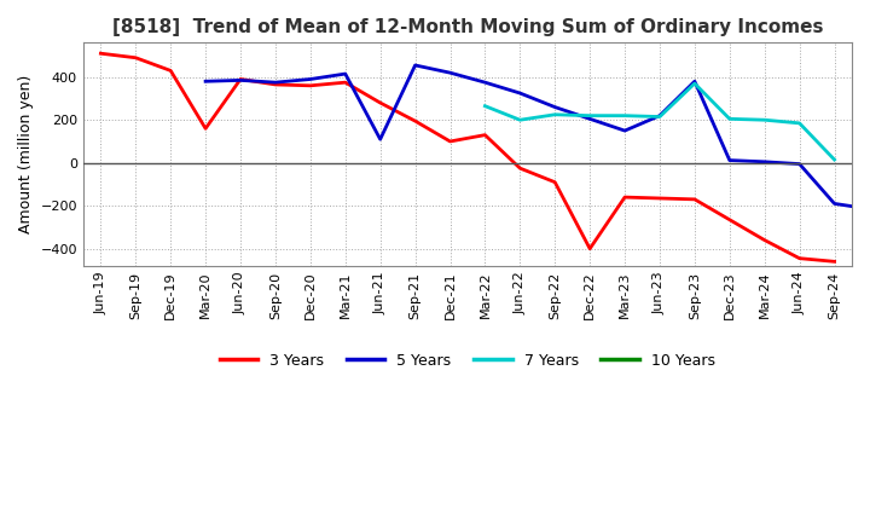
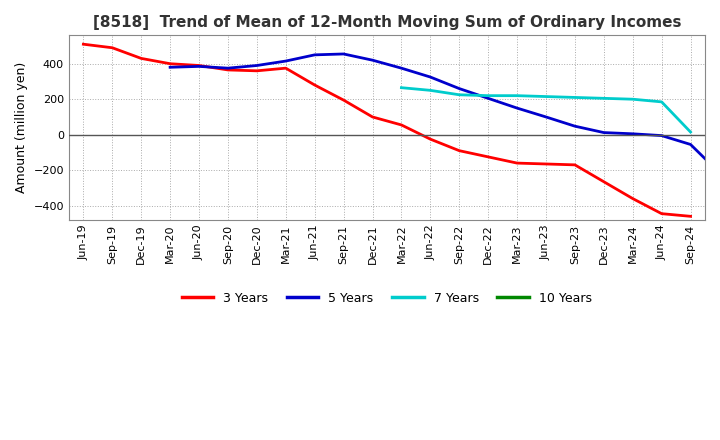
3 Years/Mar-20: 160 -> 400
5 Years/Jun-21: 110 -> 450
3 Years/Mar-22: 130 -> 60
7 Years/Jun-22: 200 -> 250
3 Years/Dec-22: -400 -> -120
5 Years/Jun-23: 220 -> 100
5 Years/Sep-23: 380 -> 50
7 Years/Sep-23: 370 -> 210
5 Years/Sep-24: -190 -> -60
